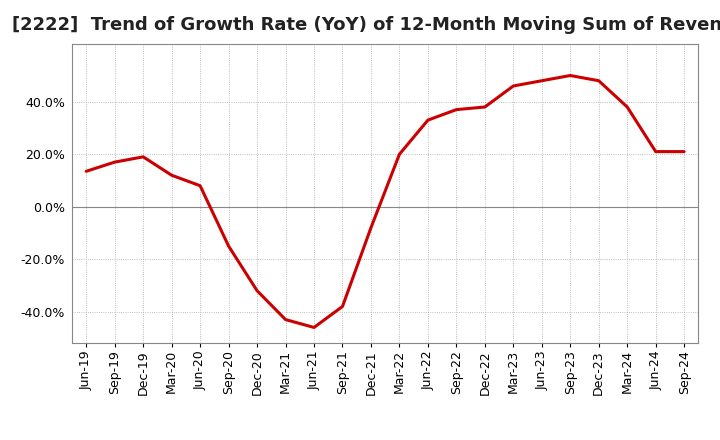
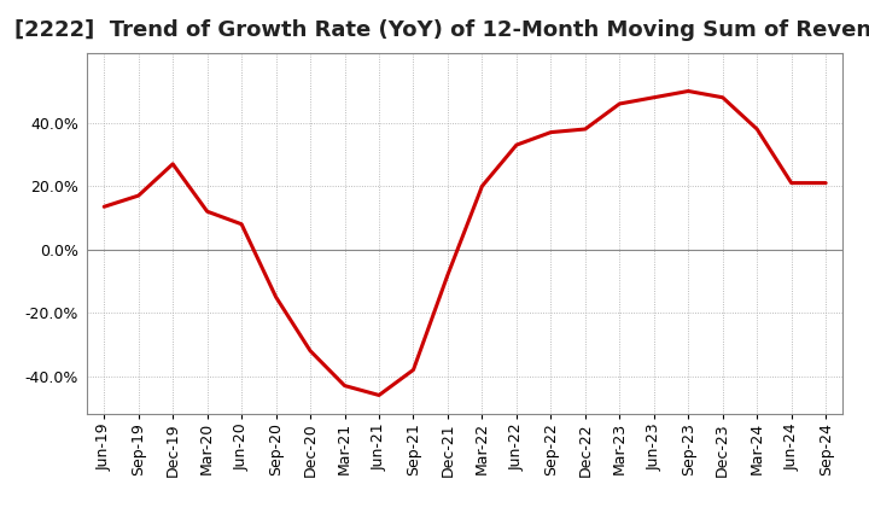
Dec-19: 19.0% -> 27.0%
